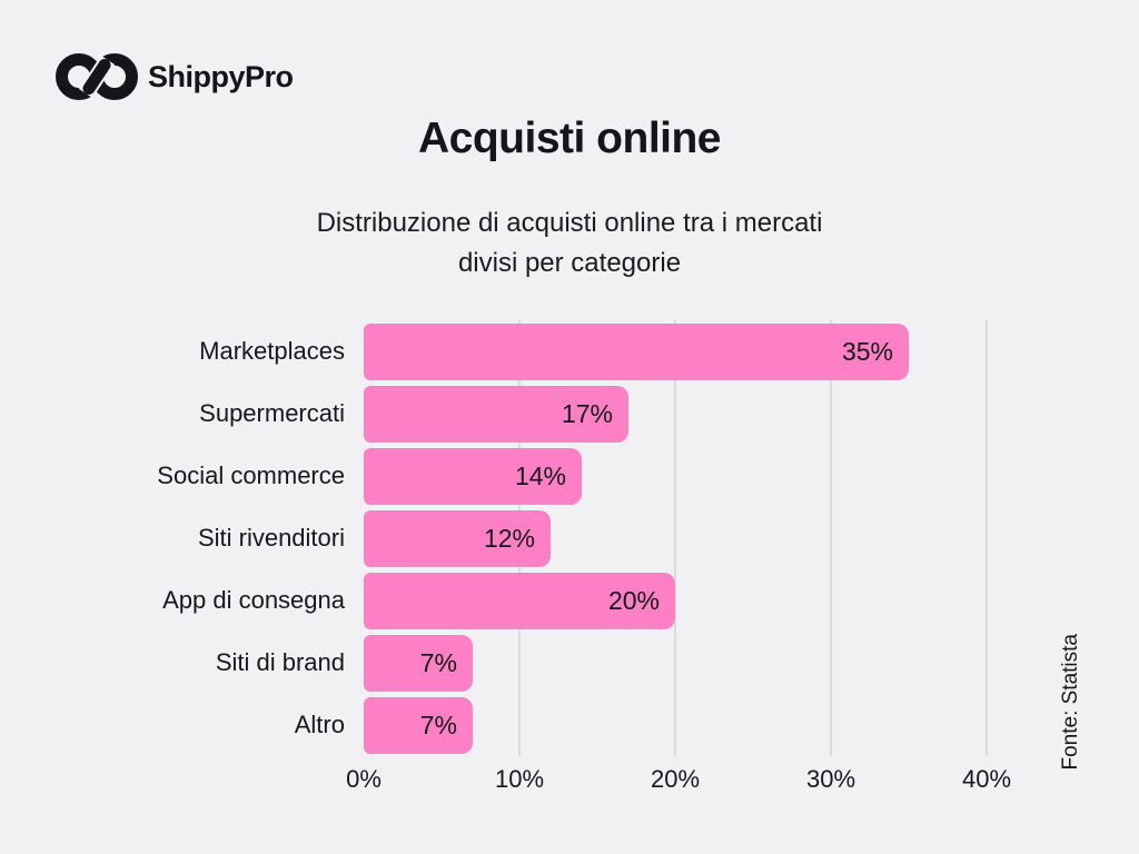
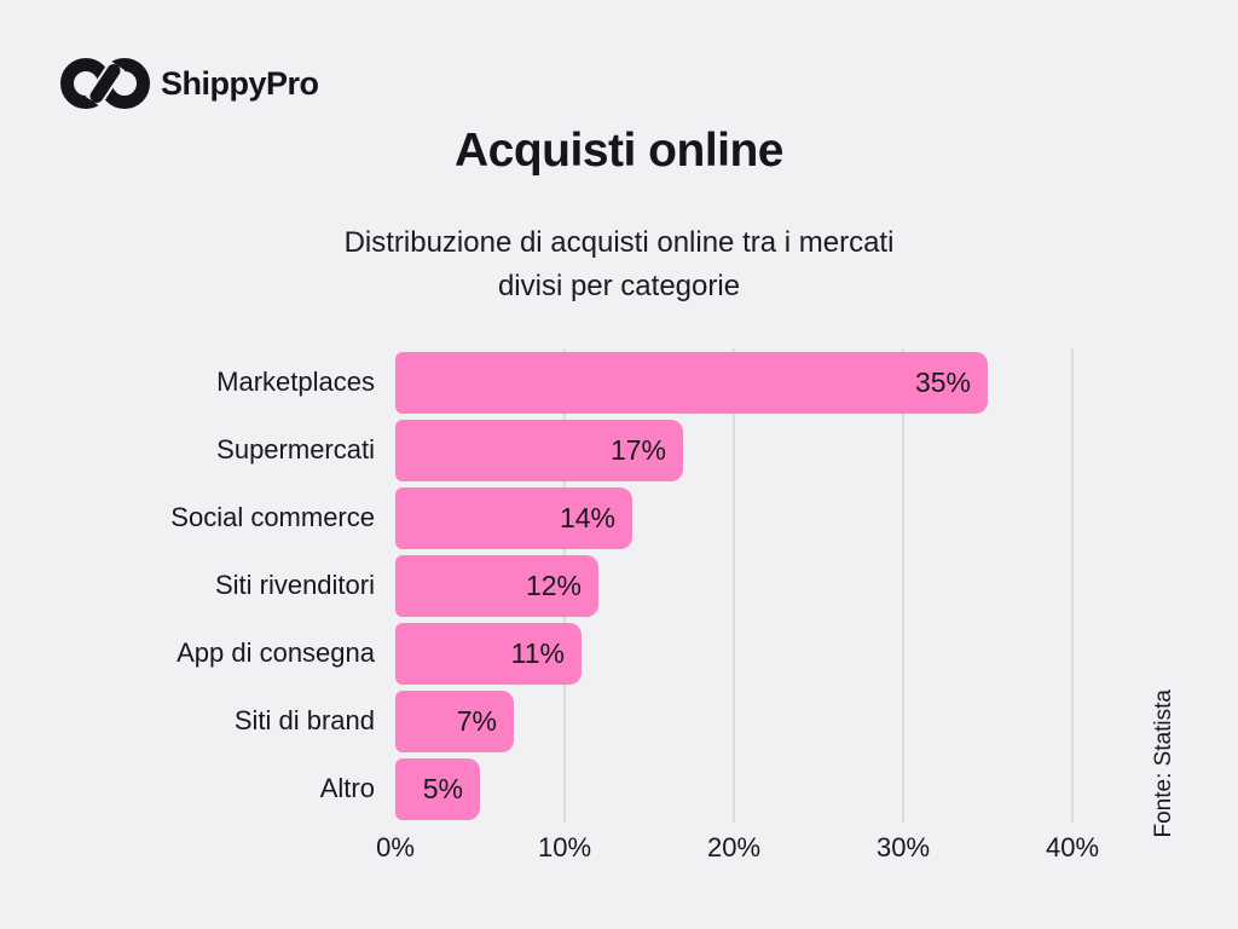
App di consegna: 20% -> 11%
Altro: 7% -> 5%
